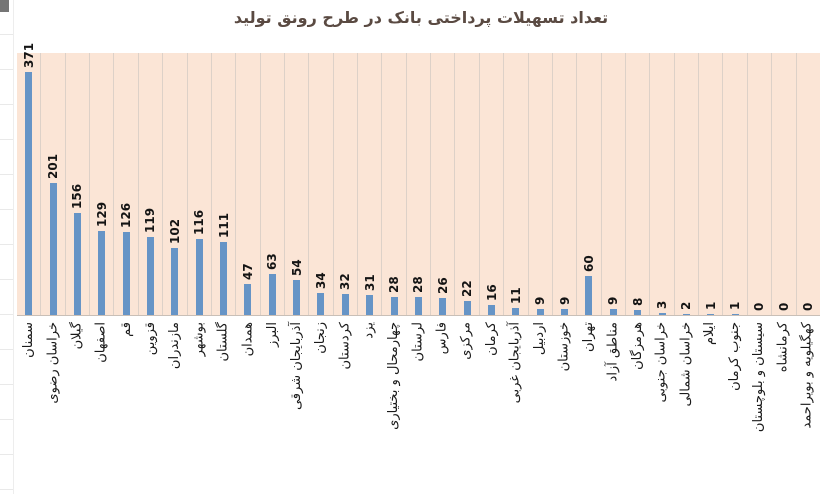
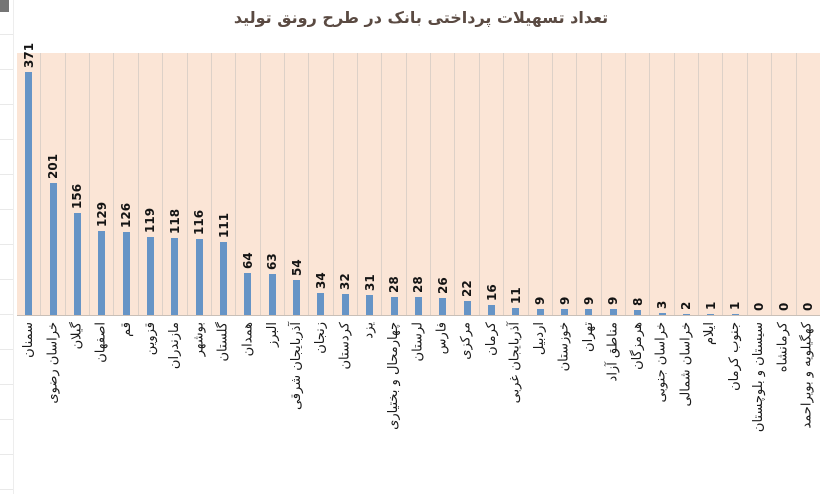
مازندران: 102 -> 118
همدان: 47 -> 64
تهران: 60 -> 9
